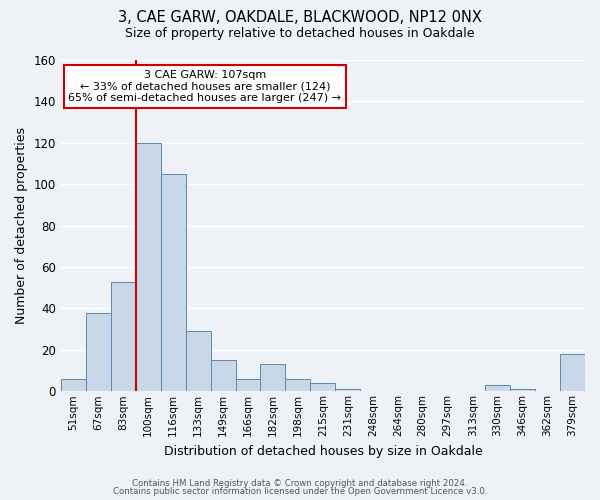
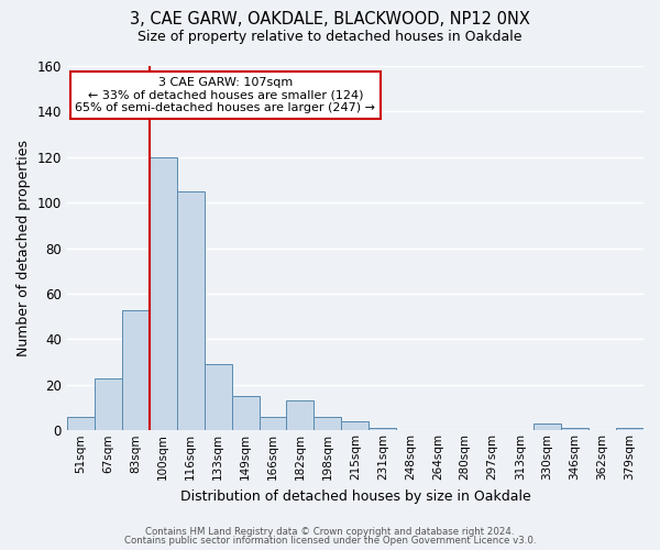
67sqm: 38 -> 23
379sqm: 18 -> 1
